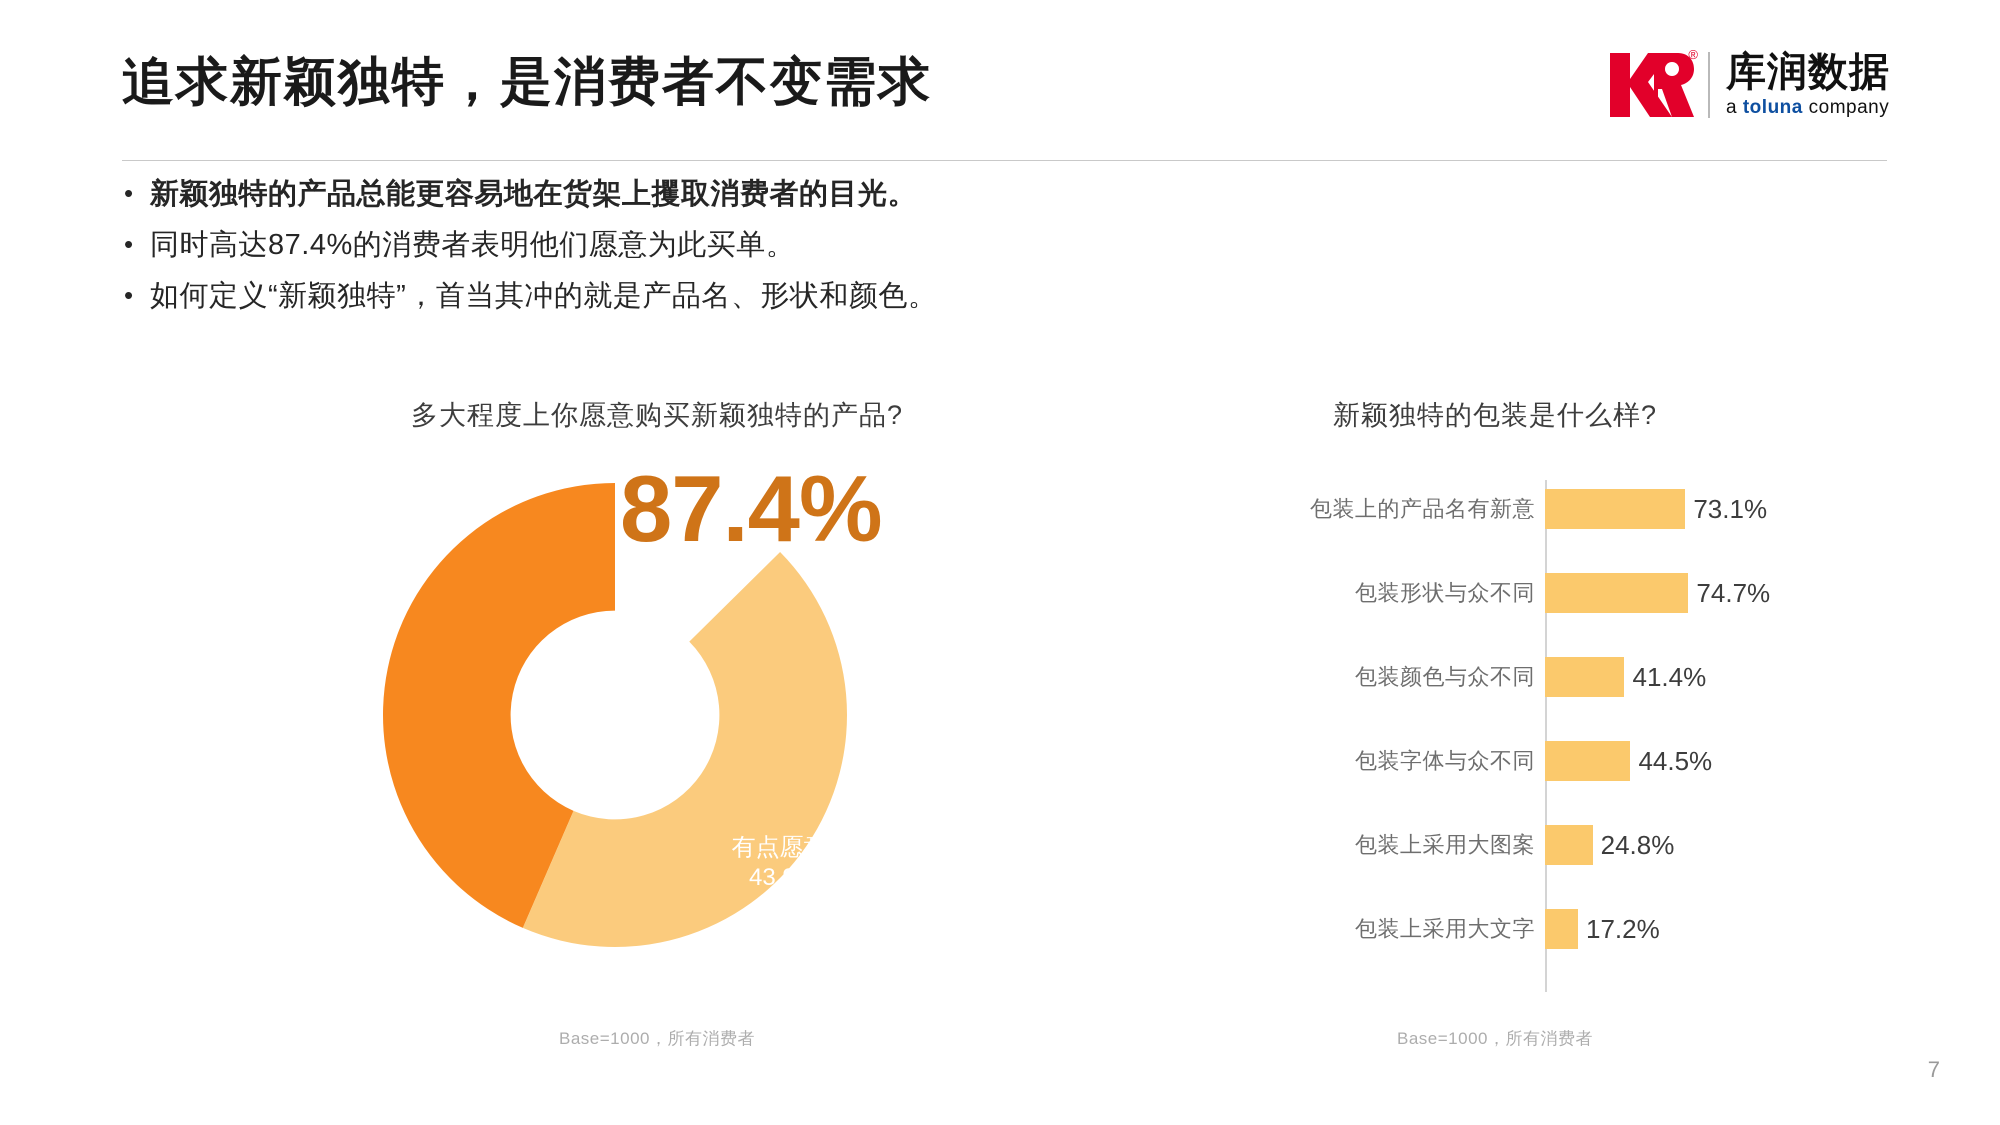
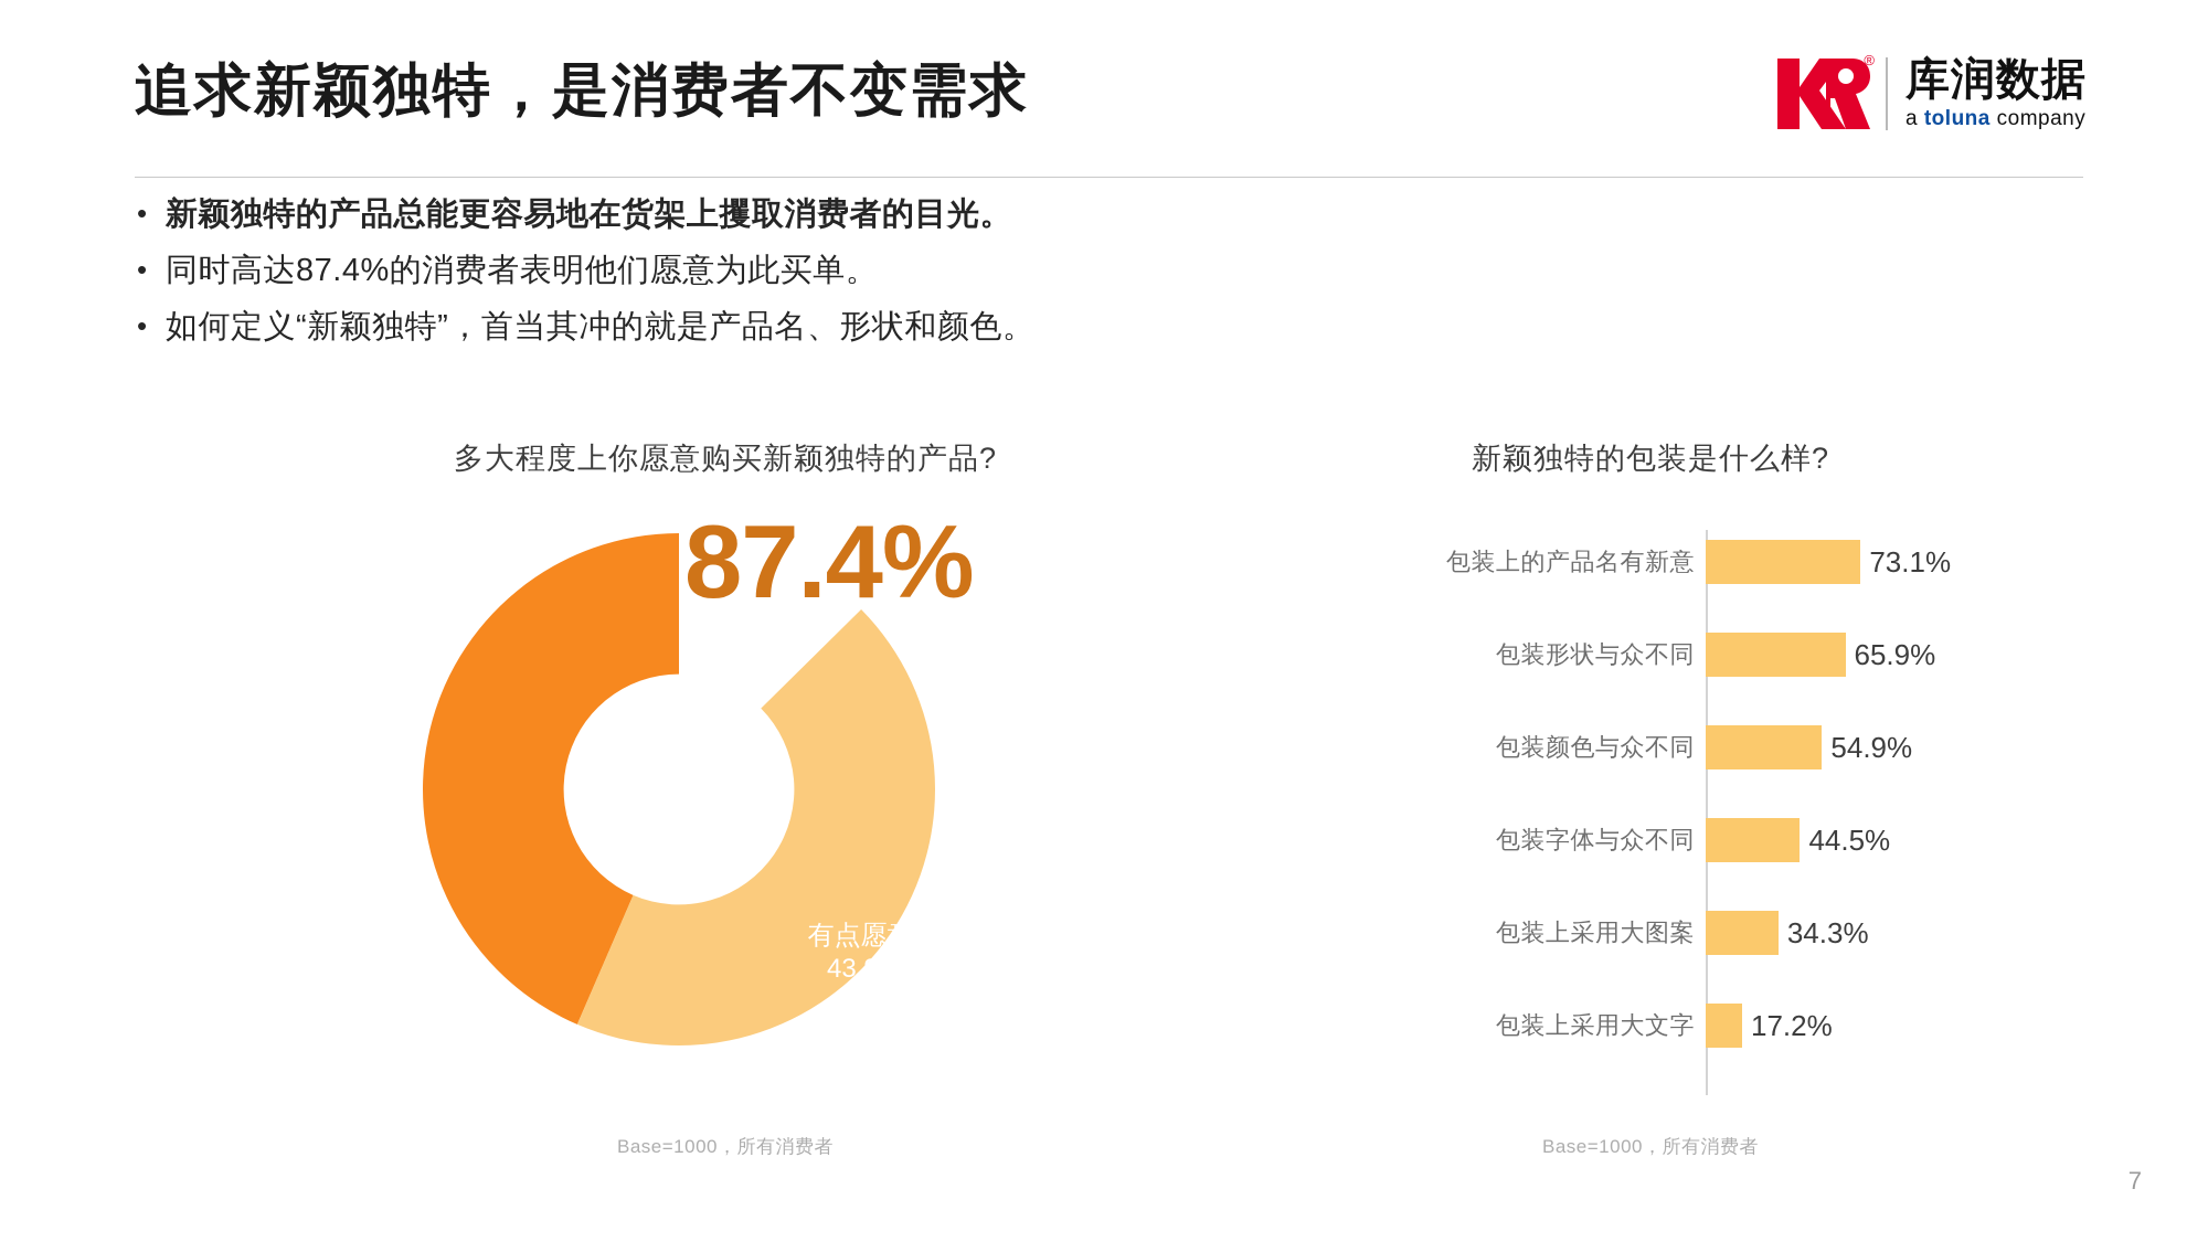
新颖独特的包装是什么样?/包装形状与众不同: 74.7% -> 65.9%
新颖独特的包装是什么样?/包装颜色与众不同: 41.4% -> 54.9%
新颖独特的包装是什么样?/包装上采用大图案: 24.8% -> 34.3%
